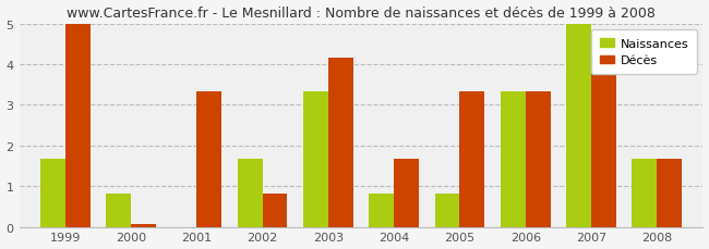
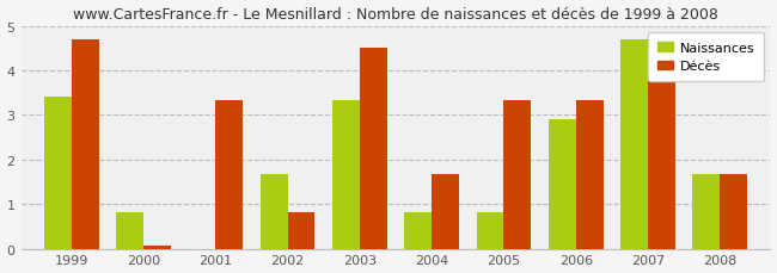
Naissances/1999: 1.67 -> 3.40
Décès/1999: 5.00 -> 4.70
Décès/2003: 4.17 -> 4.50
Naissances/2006: 3.33 -> 2.90
Naissances/2007: 5.00 -> 4.70
